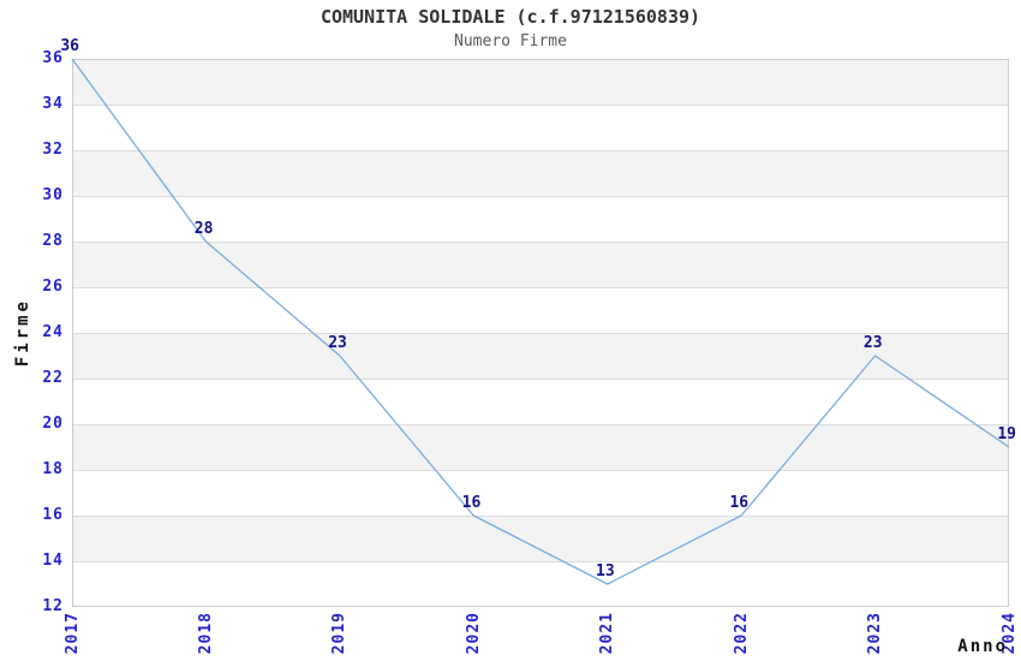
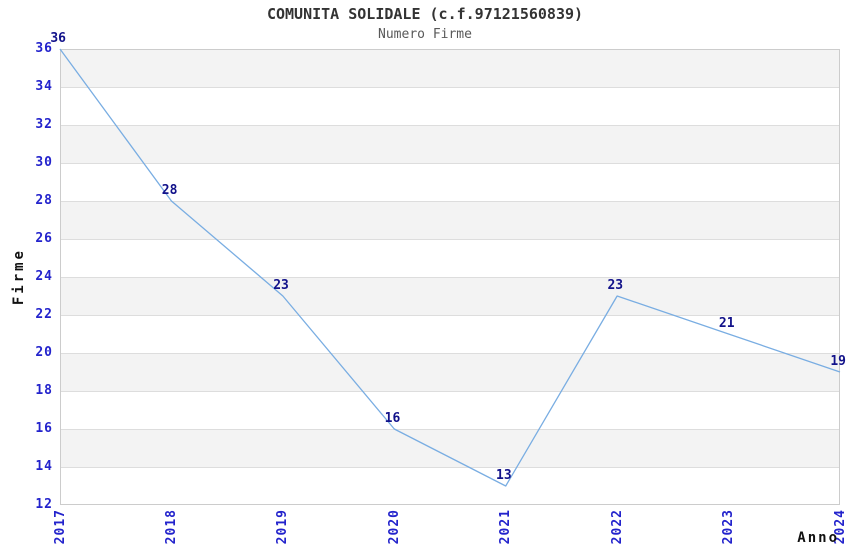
2022: 16 -> 23
2023: 23 -> 21
